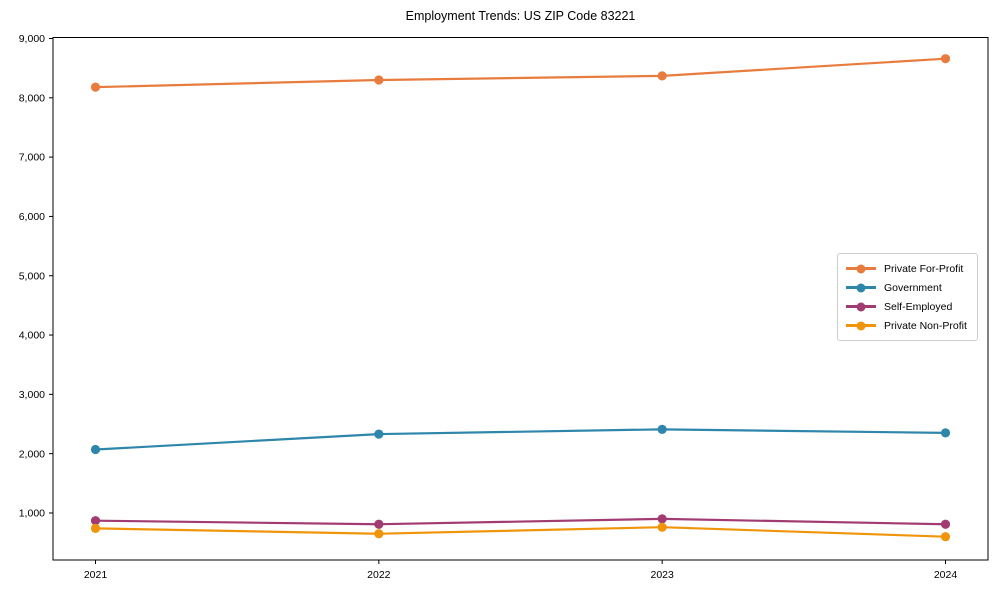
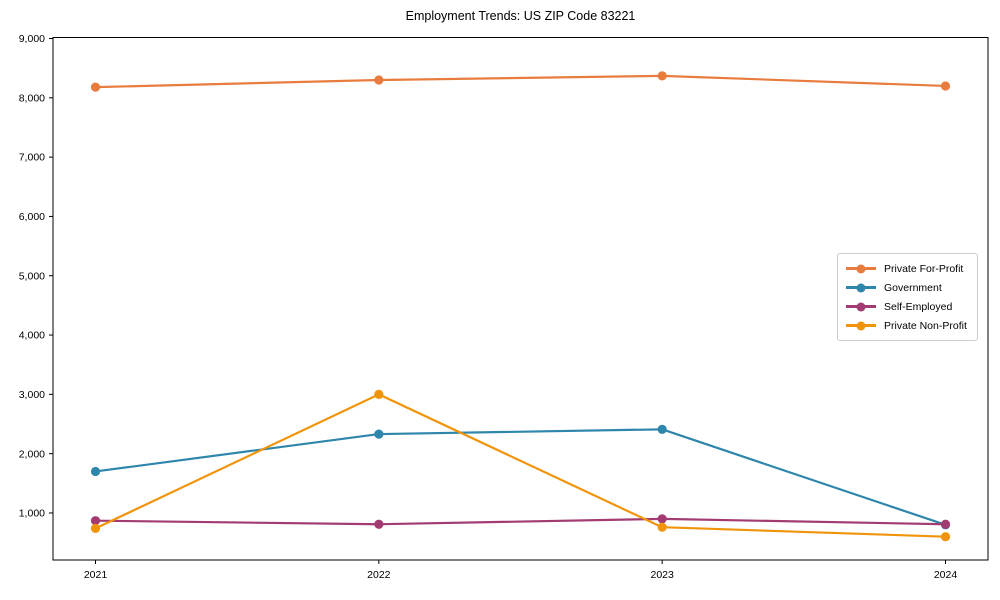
Government/2021: 2100 -> 1700
Private Non-Profit/2022: 600 -> 3000
Private For-Profit/2024: 8700 -> 8200
Government/2024: 2400 -> 800
